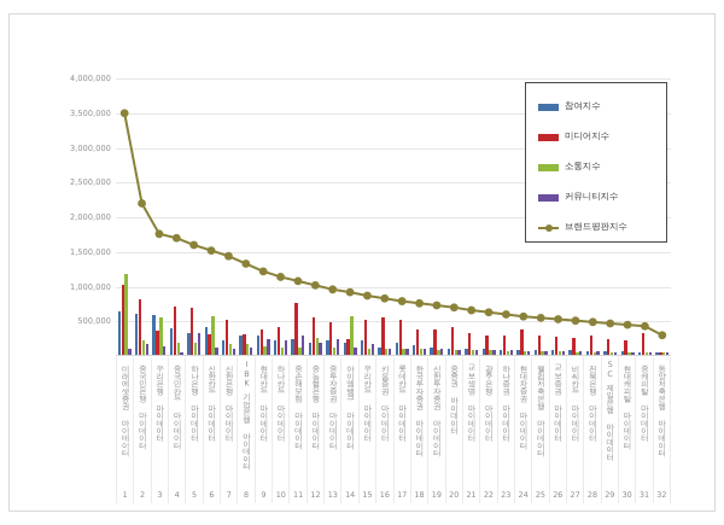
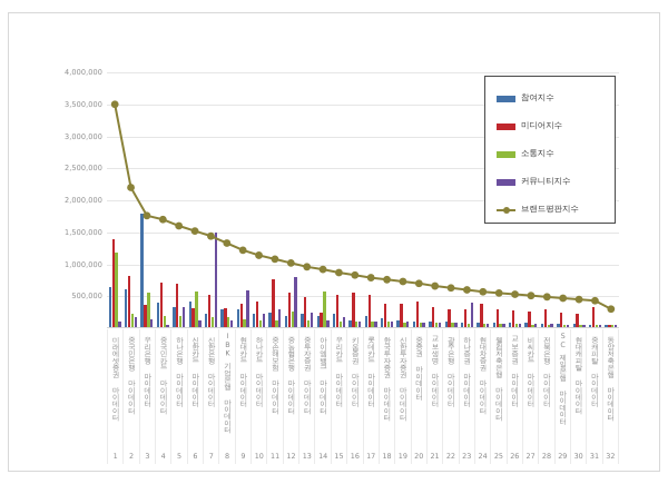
미디어지수/미래에셋증권 마이데이터: 1000000 -> 1400000
참여지수/우리은행 마이데이터: 600000 -> 1800000
커뮤니티지수/신한은행 마이데이터: 100000 -> 1500000
커뮤니티지수/현대카드 마이데이터: 200000 -> 600000
커뮤니티지수/중농협은행 마이데이터: 200000 -> 800000
커뮤니티지수/하나증권 마이데이터: 100000 -> 400000
